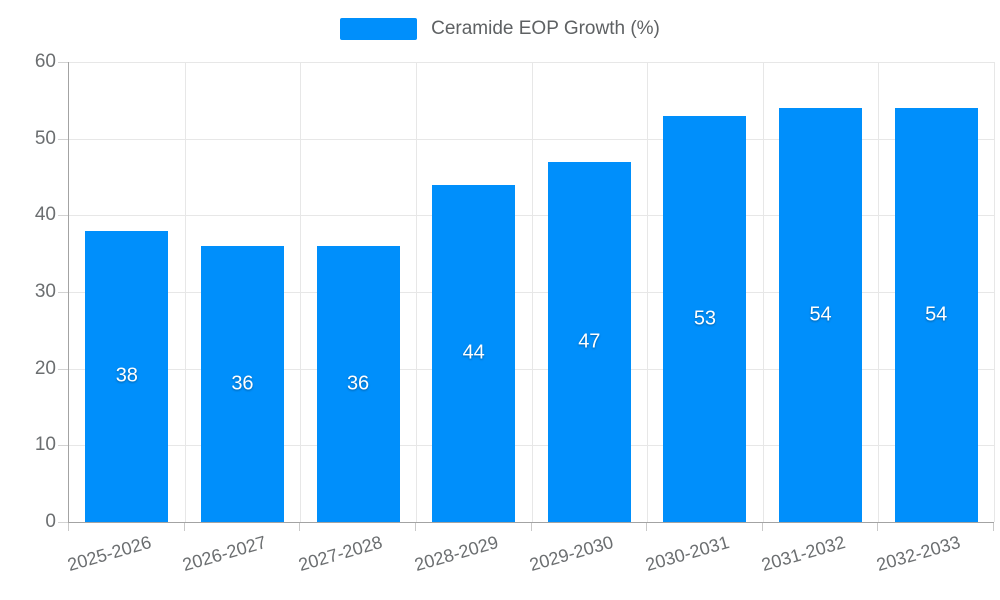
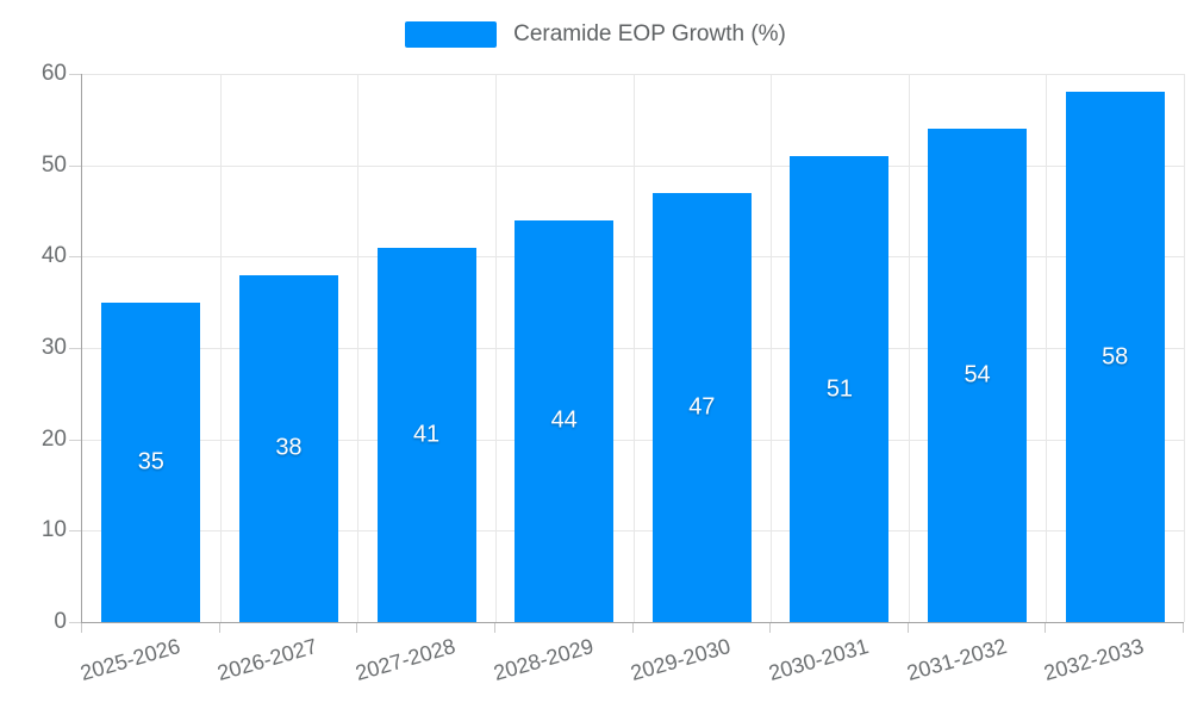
2025-2026: 38 -> 35
2026-2027: 36 -> 38
2027-2028: 36 -> 41
2030-2031: 53 -> 51
2032-2033: 54 -> 58
